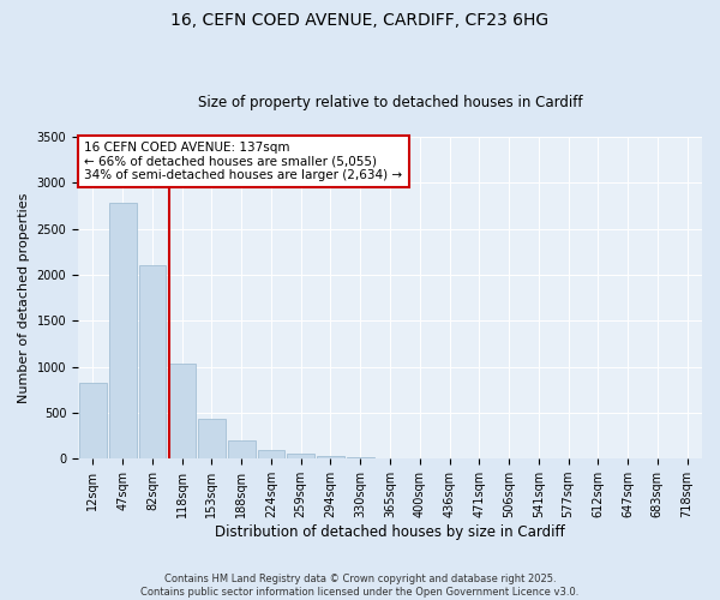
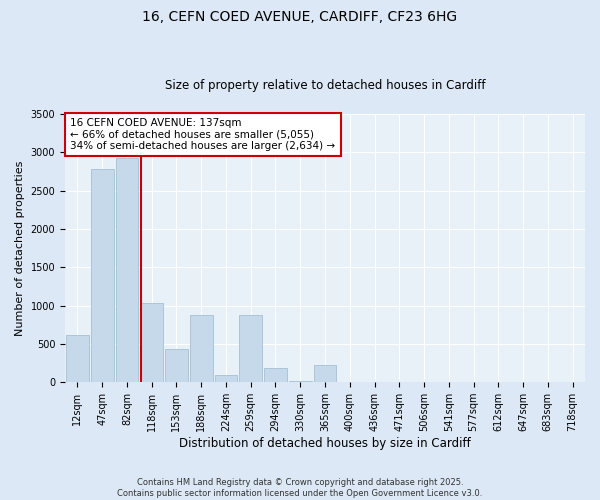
12sqm: 830 -> 620
82sqm: 2100 -> 2920
188sqm: 200 -> 880
259sqm: 60 -> 880
294sqm: 30 -> 180
365sqm: 0 -> 220
